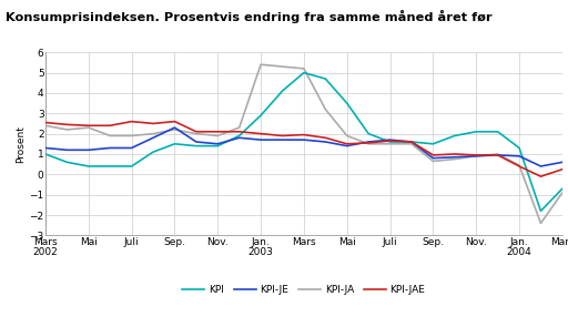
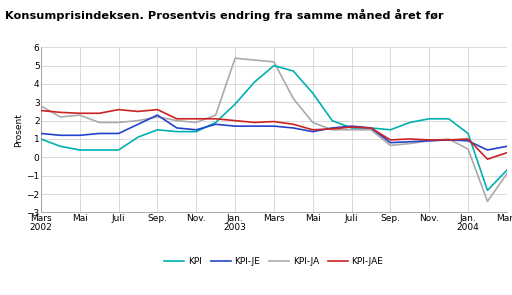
KPI-JA/Mars 2002: 2.4 -> 2.8
KPI-JAE/Jan. 2004: 0.4 -> 1.0
